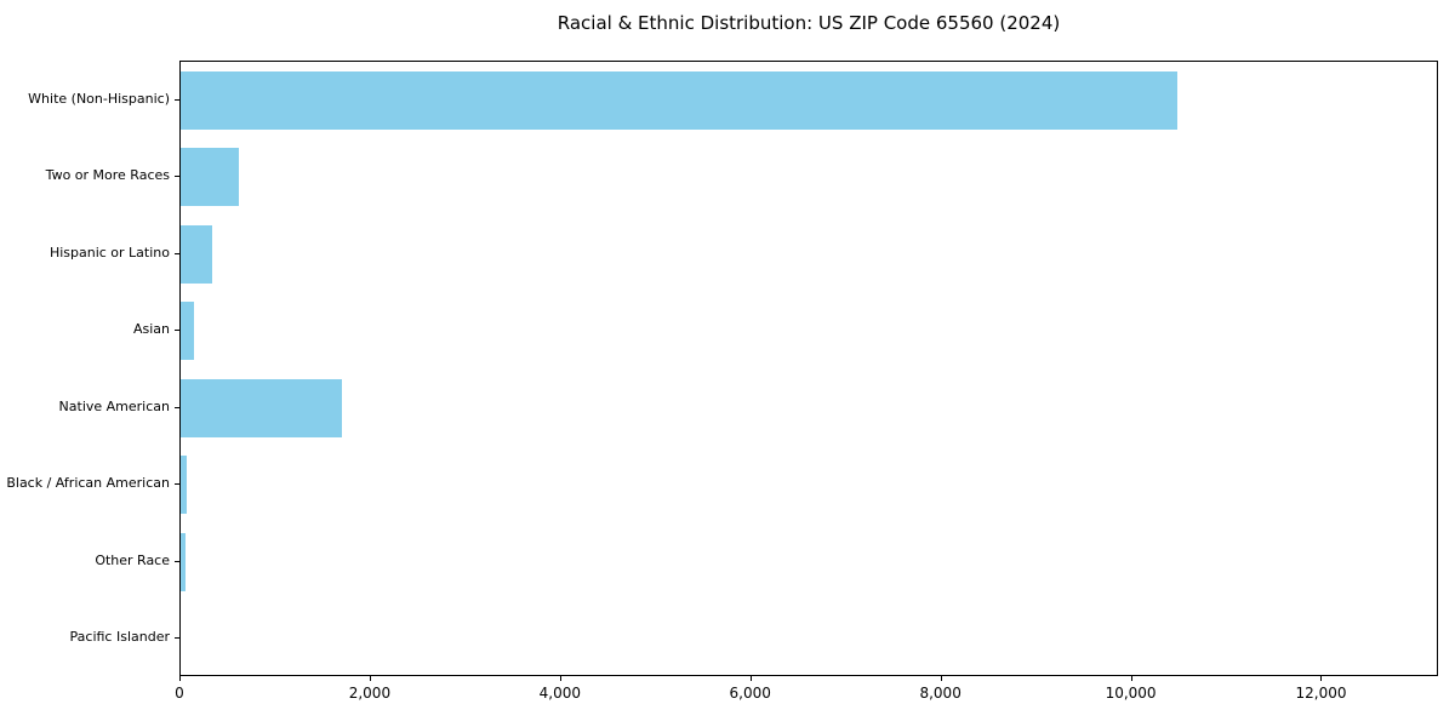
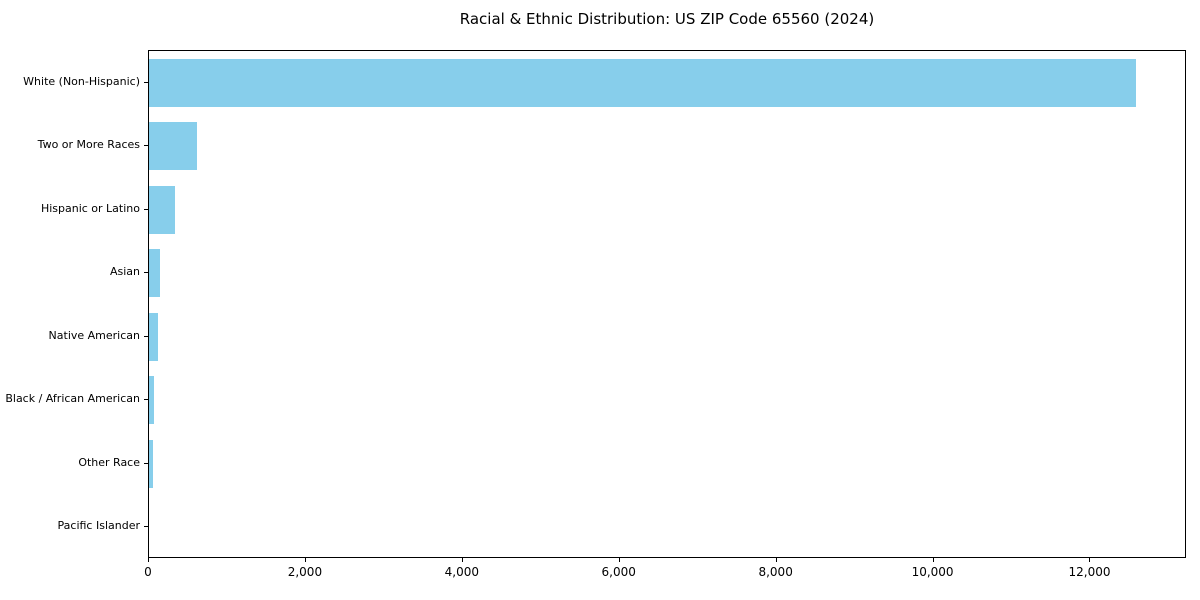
White (Non-Hispanic): 10500 -> 12600
Native American: 1700 -> 100
